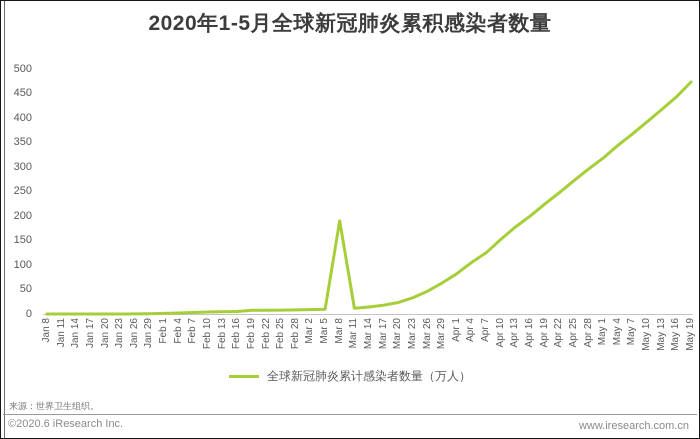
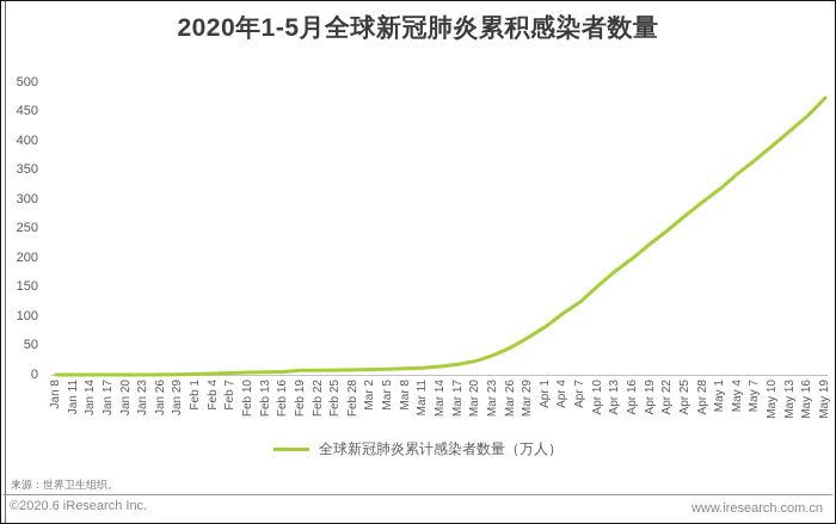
Mar 8: 190 -> 10
